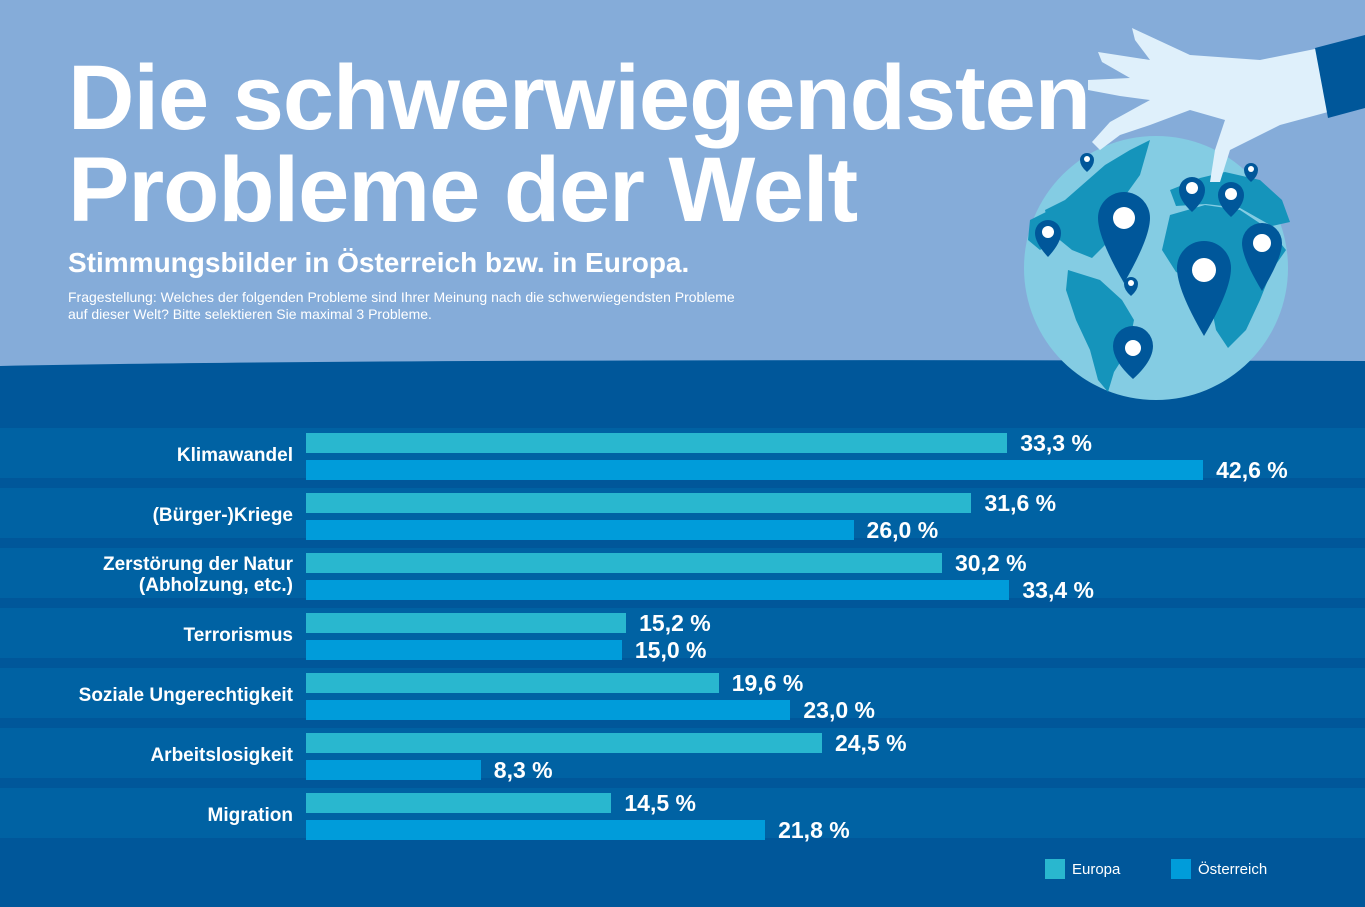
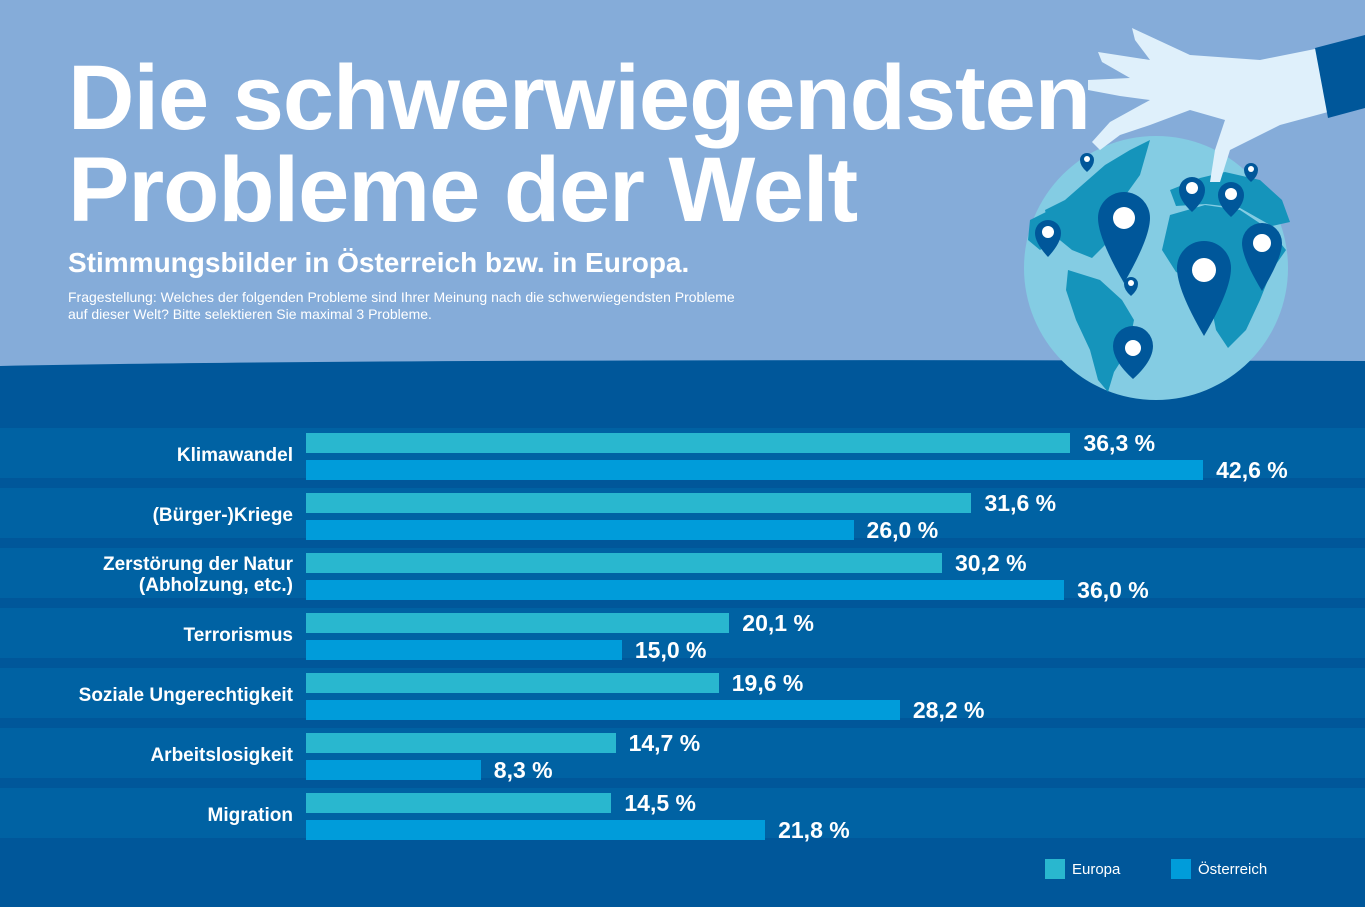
Europa/Klimawandel: 33,3 -> 36,3
Österreich/Zerstörung der Natur (Abholzung, etc.): 33,4 -> 36,0
Europa/Terrorismus: 15,2 -> 20,1
Österreich/Soziale Ungerechtigkeit: 23,0 -> 28,2
Europa/Arbeitslosigkeit: 24,5 -> 14,7
